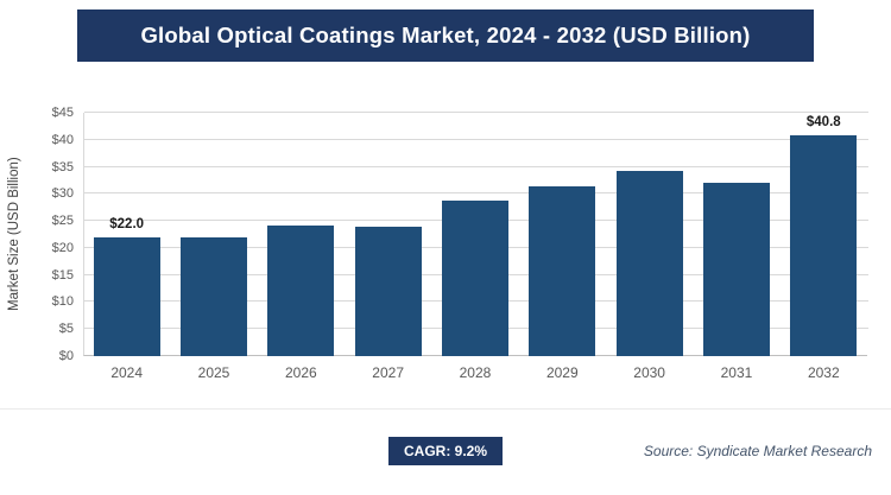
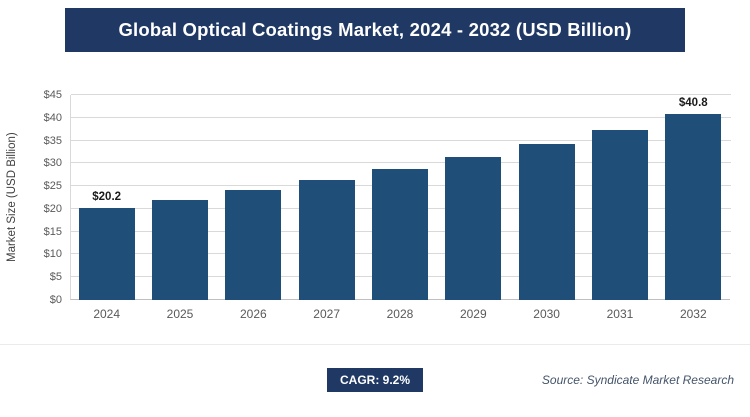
2024: $22.0 -> $20.2
2027: $24 -> $26
2031: $32 -> $37
